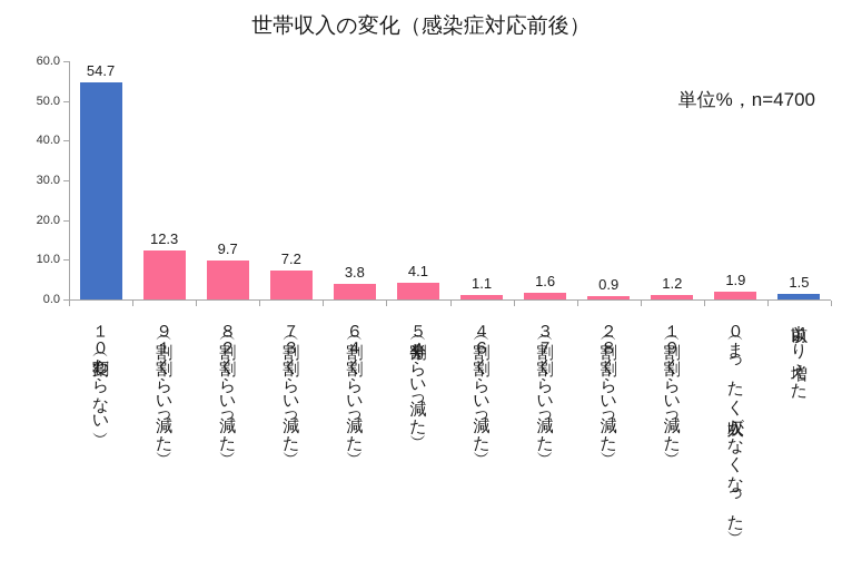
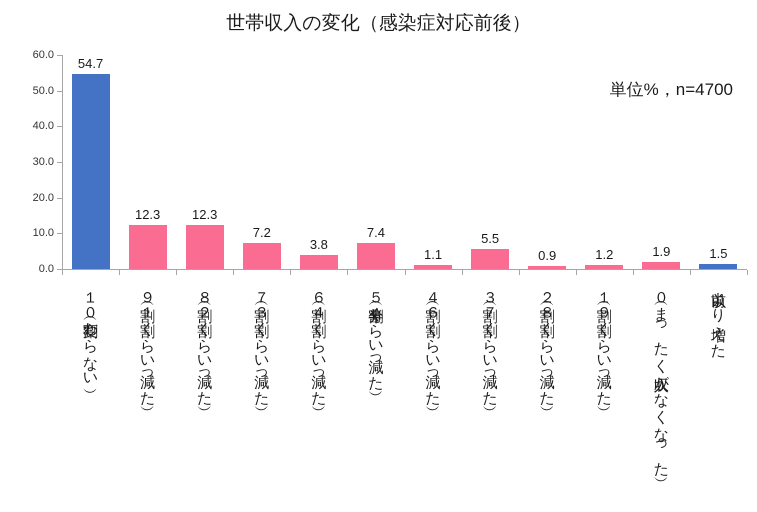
８割（２割くらい減った）: 9.7 -> 12.3
５割（半分くらい減った）: 4.1 -> 7.4
３割（７割くらい減った）: 1.6 -> 5.5
